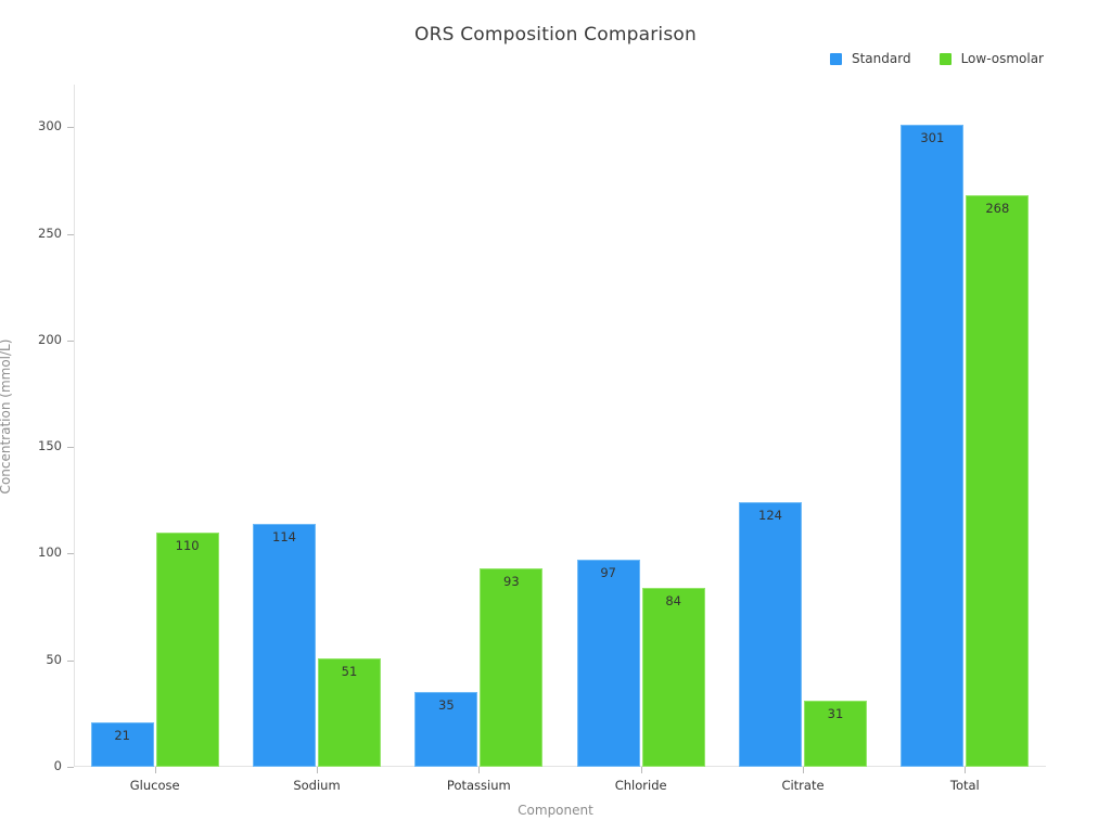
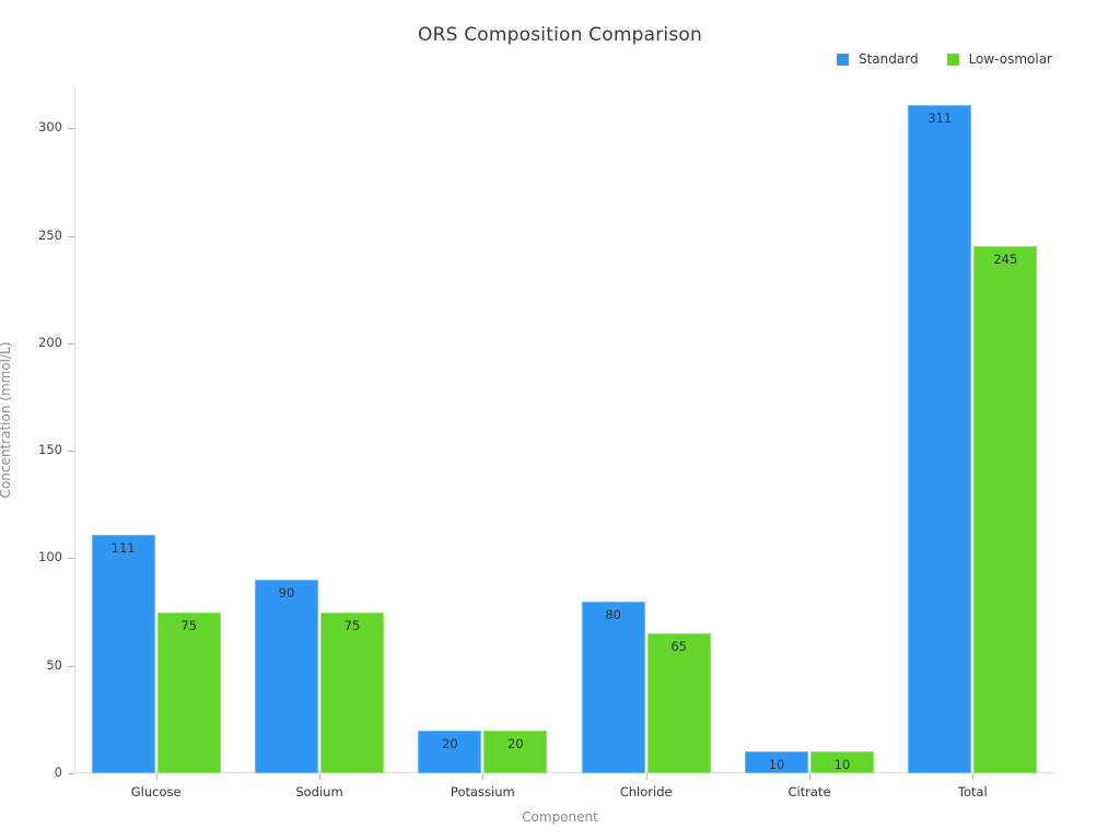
Standard/Glucose: 21 -> 111
Low-osmolar/Glucose: 110 -> 75
Standard/Sodium: 114 -> 90
Low-osmolar/Sodium: 51 -> 75
Standard/Potassium: 35 -> 20
Low-osmolar/Potassium: 93 -> 20
Standard/Chloride: 97 -> 80
Low-osmolar/Chloride: 84 -> 65
Standard/Citrate: 124 -> 10
Low-osmolar/Citrate: 31 -> 10
Standard/Total: 301 -> 311
Low-osmolar/Total: 268 -> 245
